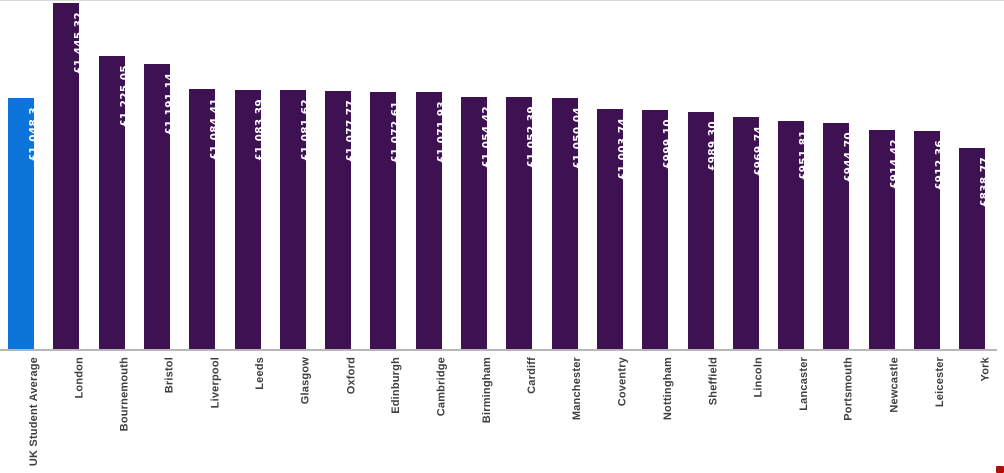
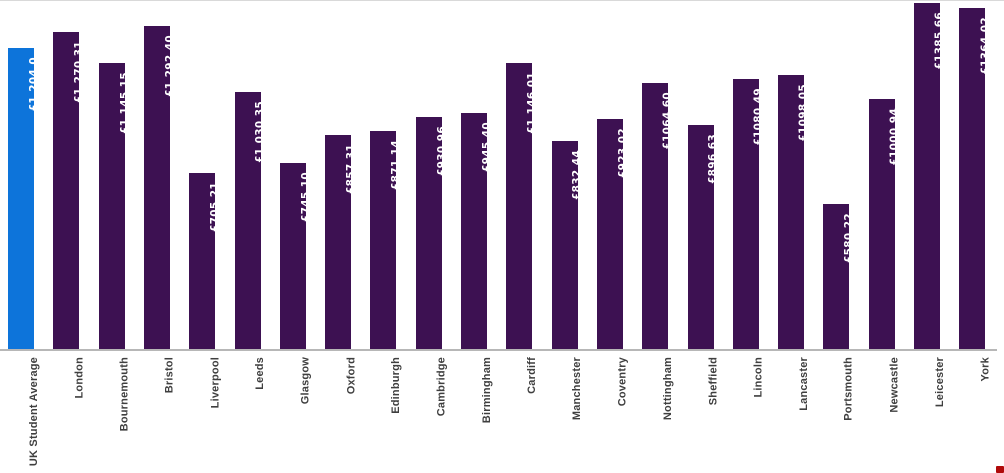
UK Student Average: £1,048.3 -> £1,204.0
London: £1,445.32 -> £1,270.31
Bournemouth: £1,225.05 -> £1,145.15
Bristol: £1,191.14 -> £1,292.40
Liverpool: £1,084.41 -> £705.21
Leeds: £1,083.39 -> £1,030.35
Glasgow: £1,081.62 -> £745.10
Oxford: £1,077.77 -> £857.31
Edinburgh: £1,072.61 -> £871.14
Cambridge: £1,071.93 -> £930.96
Birmingham: £1,054.42 -> £945.40
Cardiff: £1,052.39 -> £1,146.01
Manchester: £1,050.04 -> £832.44
Coventry: £1,003.74 -> £923.02
Nottingham: £999.10 -> £1064.60
Sheffield: £989.30 -> £896.63
Lincoln: £969.74 -> £1080.49
Lancaster: £951.81 -> £1098.05
Portsmouth: £944.70 -> £580.22
Newcastle: £914.42 -> £1000.94
Leicester: £912.36 -> £1385.66
York: £838.77 -> £1364.02
